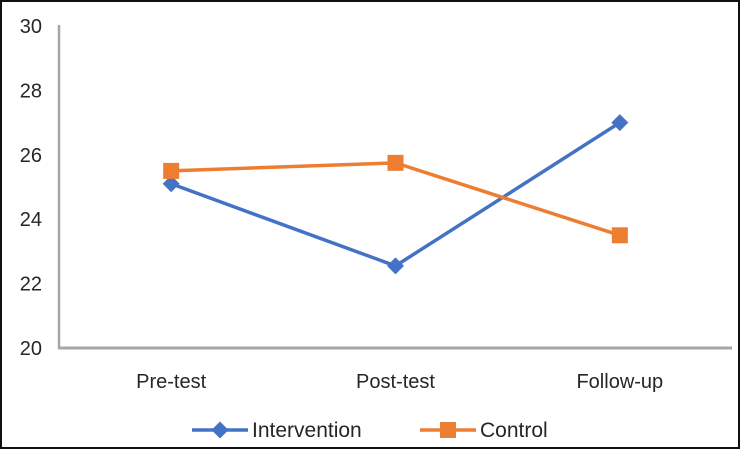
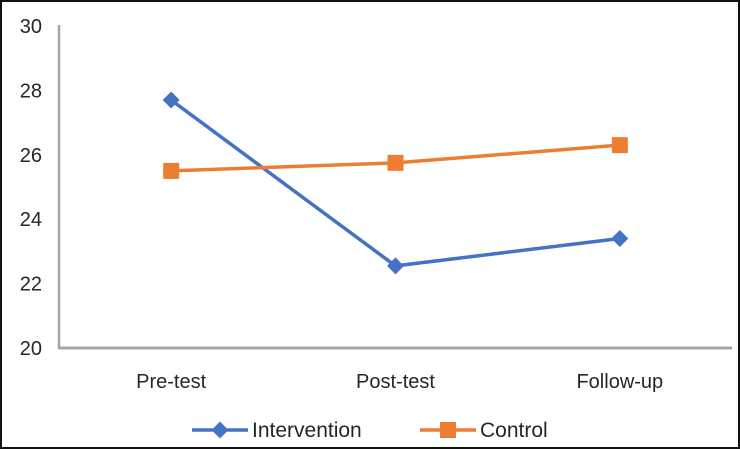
Intervention/Pre-test: 25.1 -> 27.7
Intervention/Follow-up: 27.0 -> 23.4
Control/Follow-up: 23.5 -> 26.3
